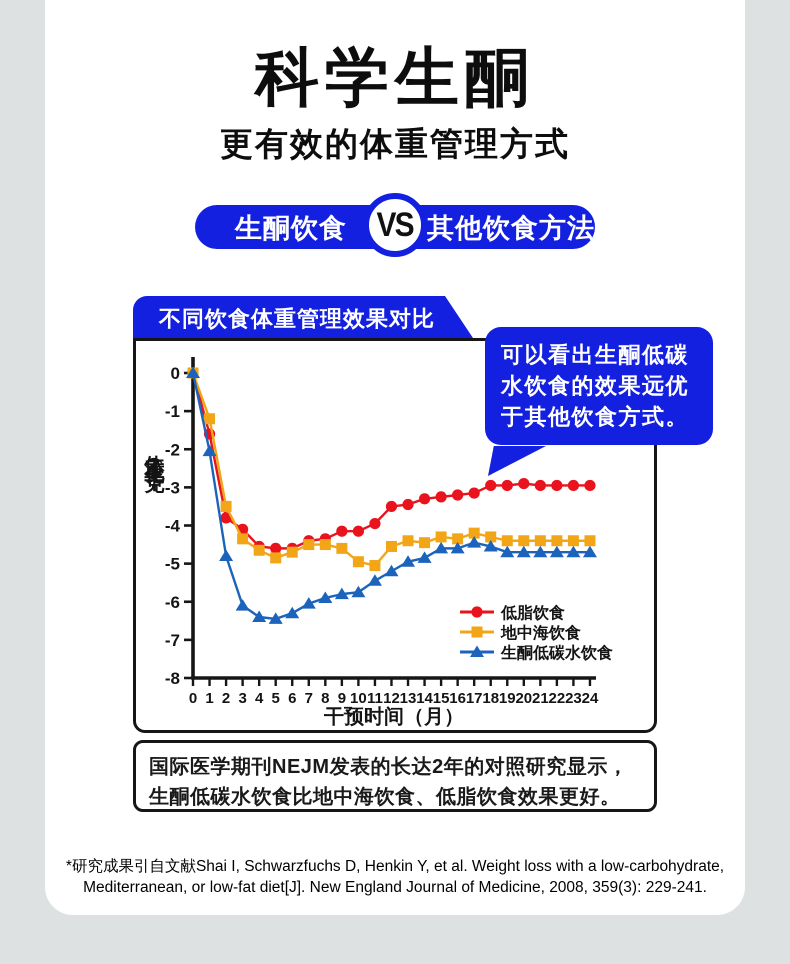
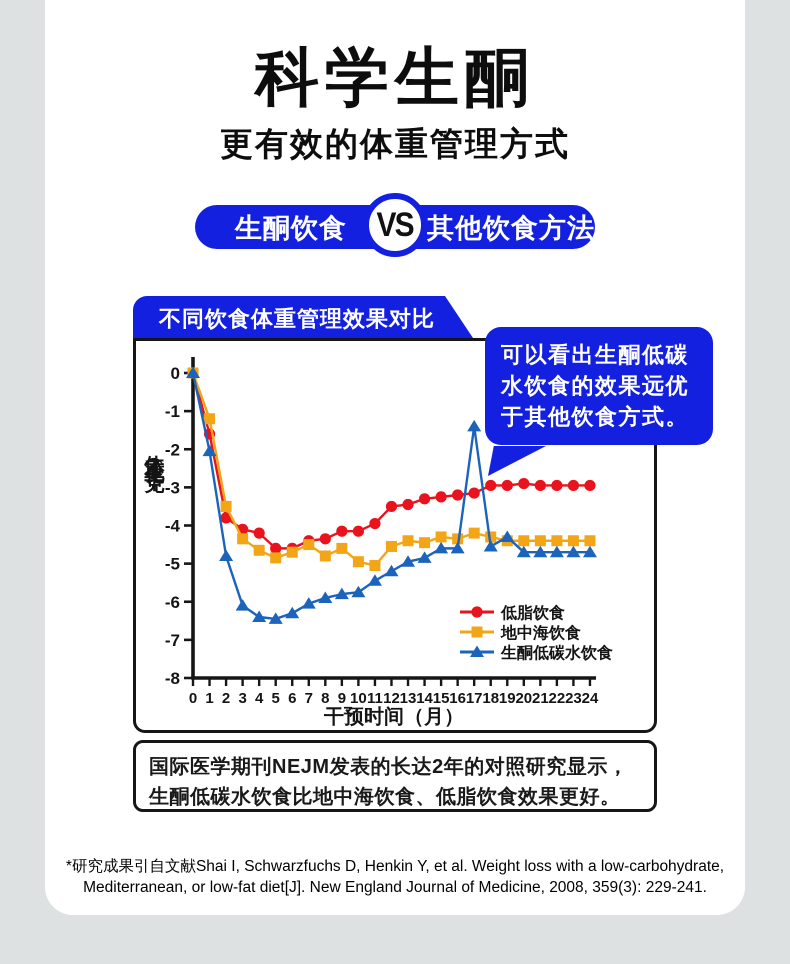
低脂饮食/4: -4.5 -> -4.2
地中海饮食/8: -4.5 -> -4.8
生酮低碳水饮食/17: -4.5 -> -1.4
生酮低碳水饮食/19: -4.7 -> -4.3
